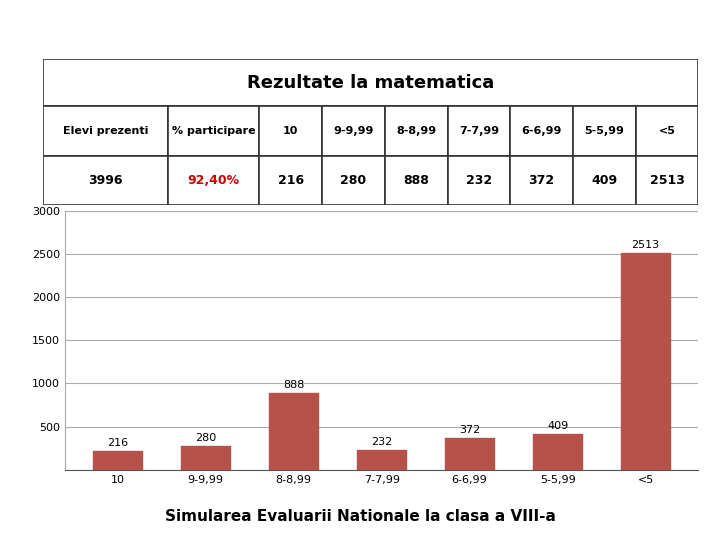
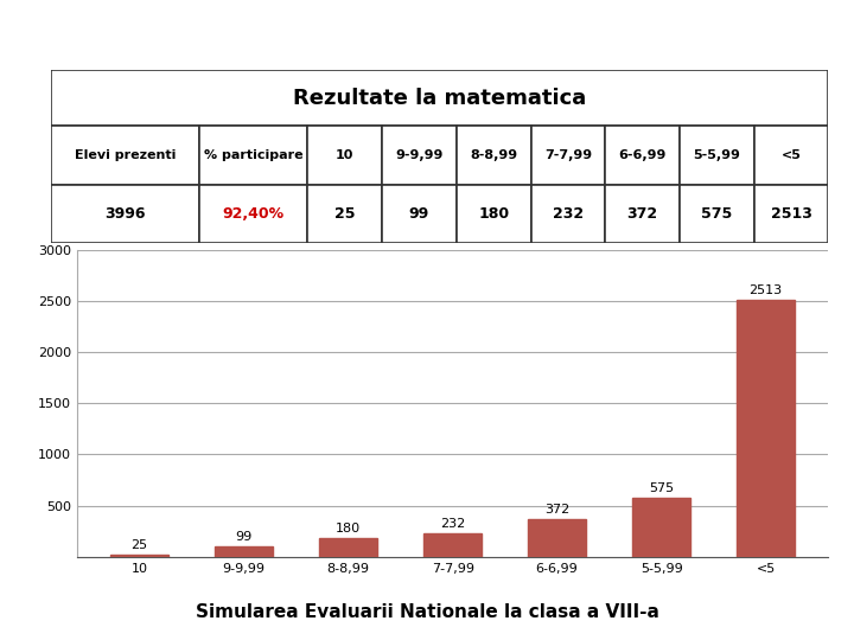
10: 216 -> 25
9-9,99: 280 -> 99
8-8,99: 888 -> 180
5-5,99: 409 -> 575
